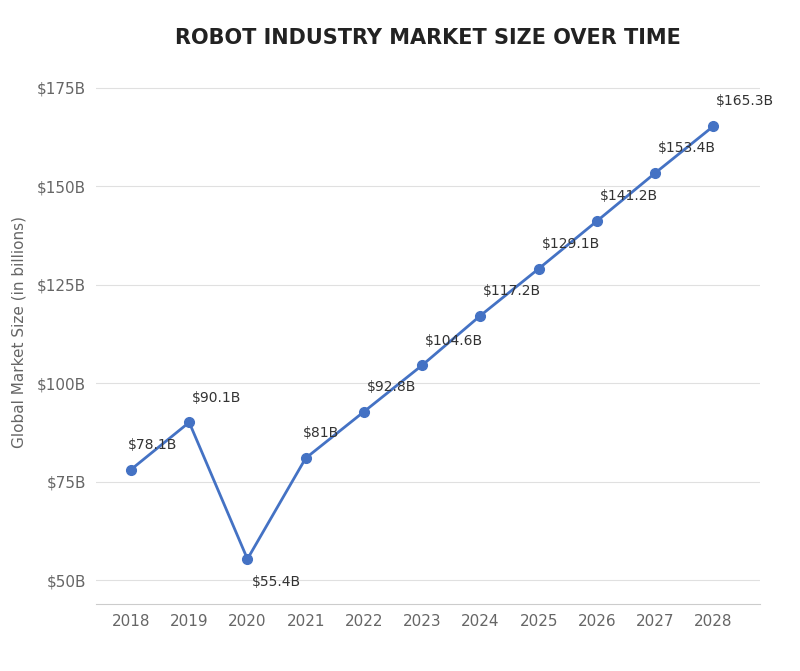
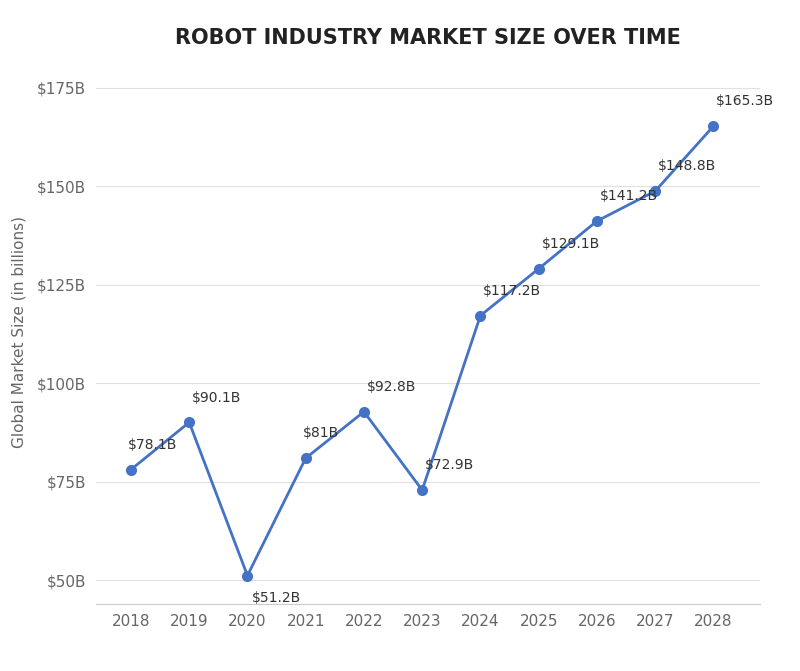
2020: $55.4B -> $51.2B
2023: $104.6B -> $72.9B
2027: $153.4B -> $148.8B
